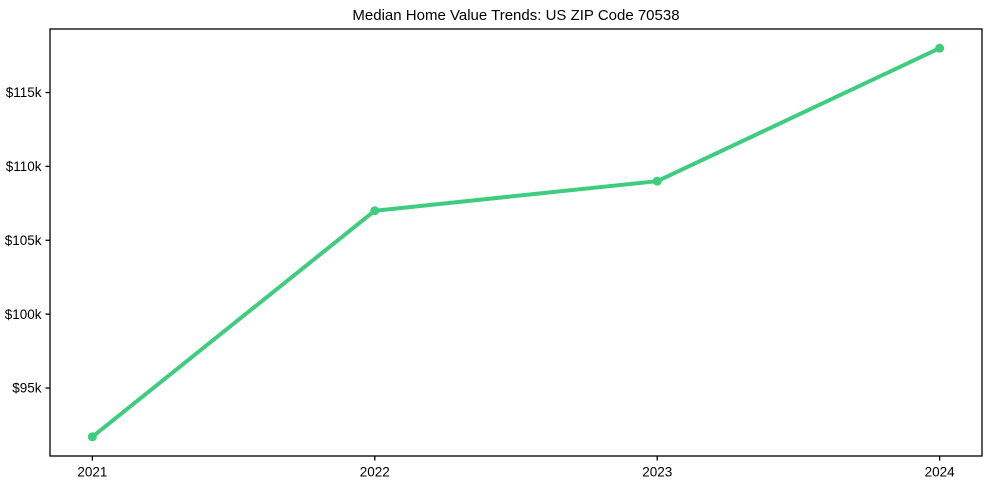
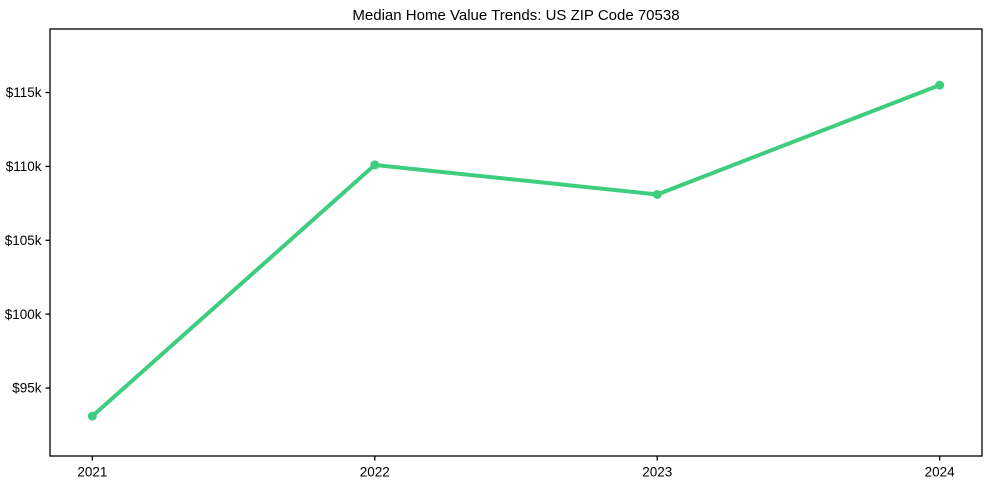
2021: $91.7k -> $93.1k
2022: $107.0k -> $110.1k
2023: $109.0k -> $108.1k
2024: $118.0k -> $115.5k
